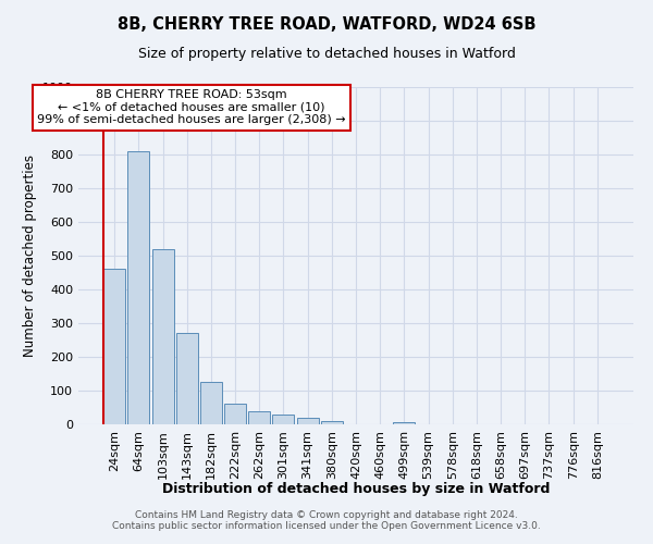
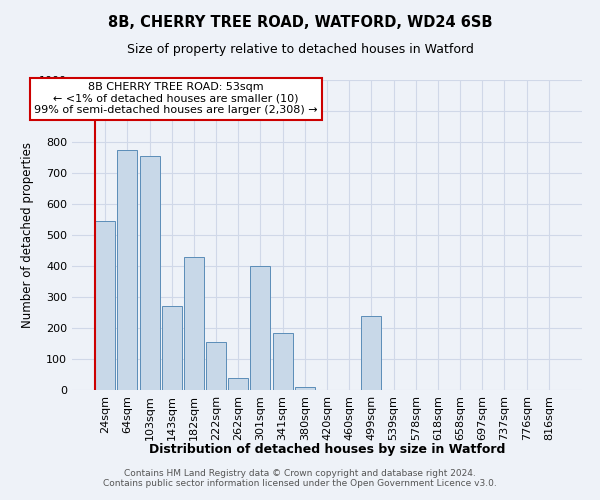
24sqm: 460 -> 545
64sqm: 810 -> 775
103sqm: 520 -> 755
182sqm: 125 -> 430
222sqm: 60 -> 155
301sqm: 30 -> 400
341sqm: 20 -> 185
499sqm: 5 -> 240
